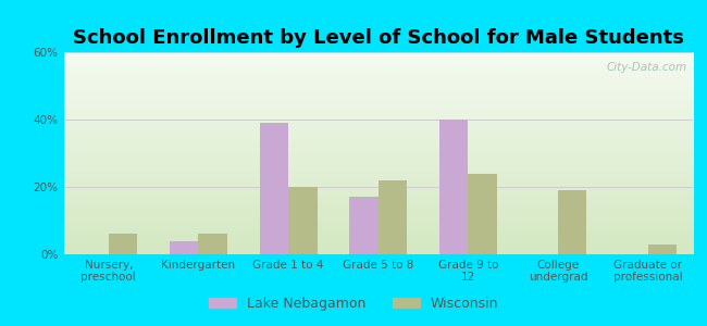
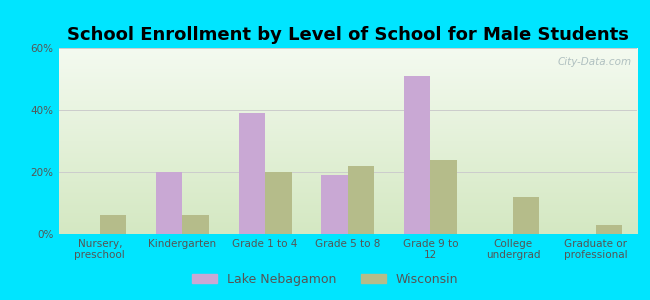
Lake Nebagamon/Kindergarten: 4% -> 20%
Lake Nebagamon/Grade 5 to 8: 17% -> 19%
Lake Nebagamon/Grade 9 to 12: 40% -> 51%
Wisconsin/College undergrad: 19% -> 12%
